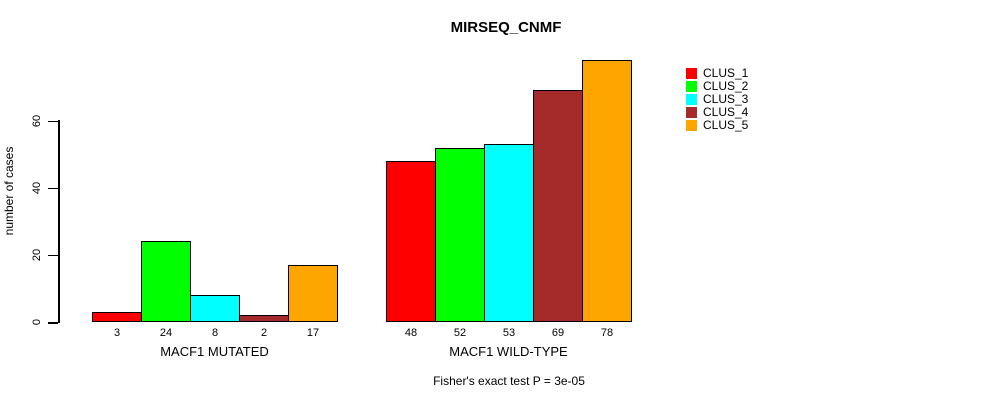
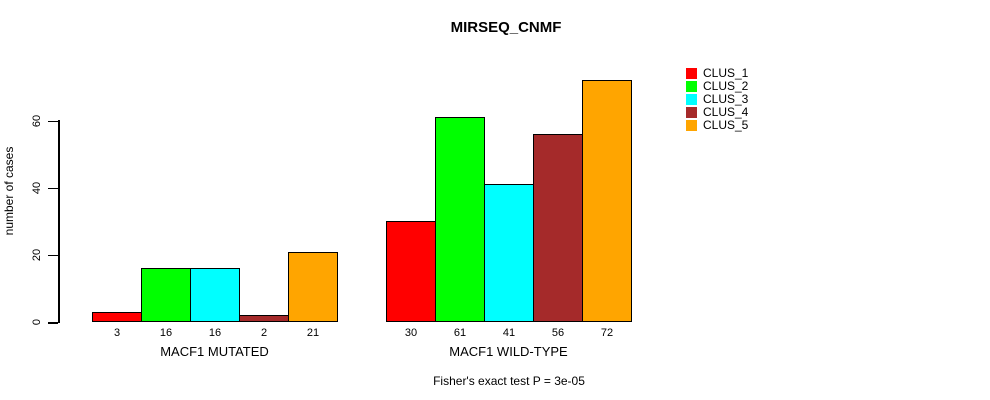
CLUS_2/MACF1 MUTATED: 24 -> 16
CLUS_3/MACF1 MUTATED: 8 -> 16
CLUS_5/MACF1 MUTATED: 17 -> 21
CLUS_1/MACF1 WILD-TYPE: 48 -> 30
CLUS_2/MACF1 WILD-TYPE: 52 -> 61
CLUS_3/MACF1 WILD-TYPE: 53 -> 41
CLUS_4/MACF1 WILD-TYPE: 69 -> 56
CLUS_5/MACF1 WILD-TYPE: 78 -> 72
